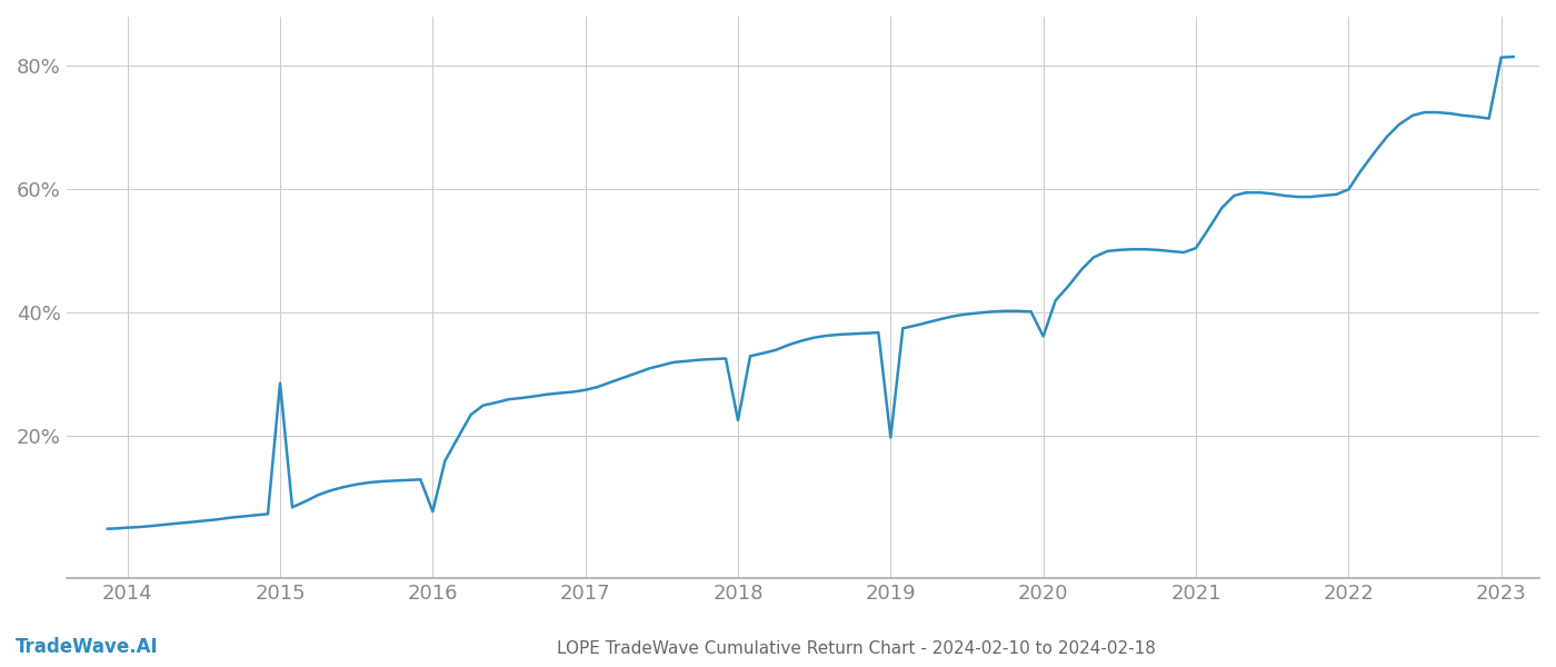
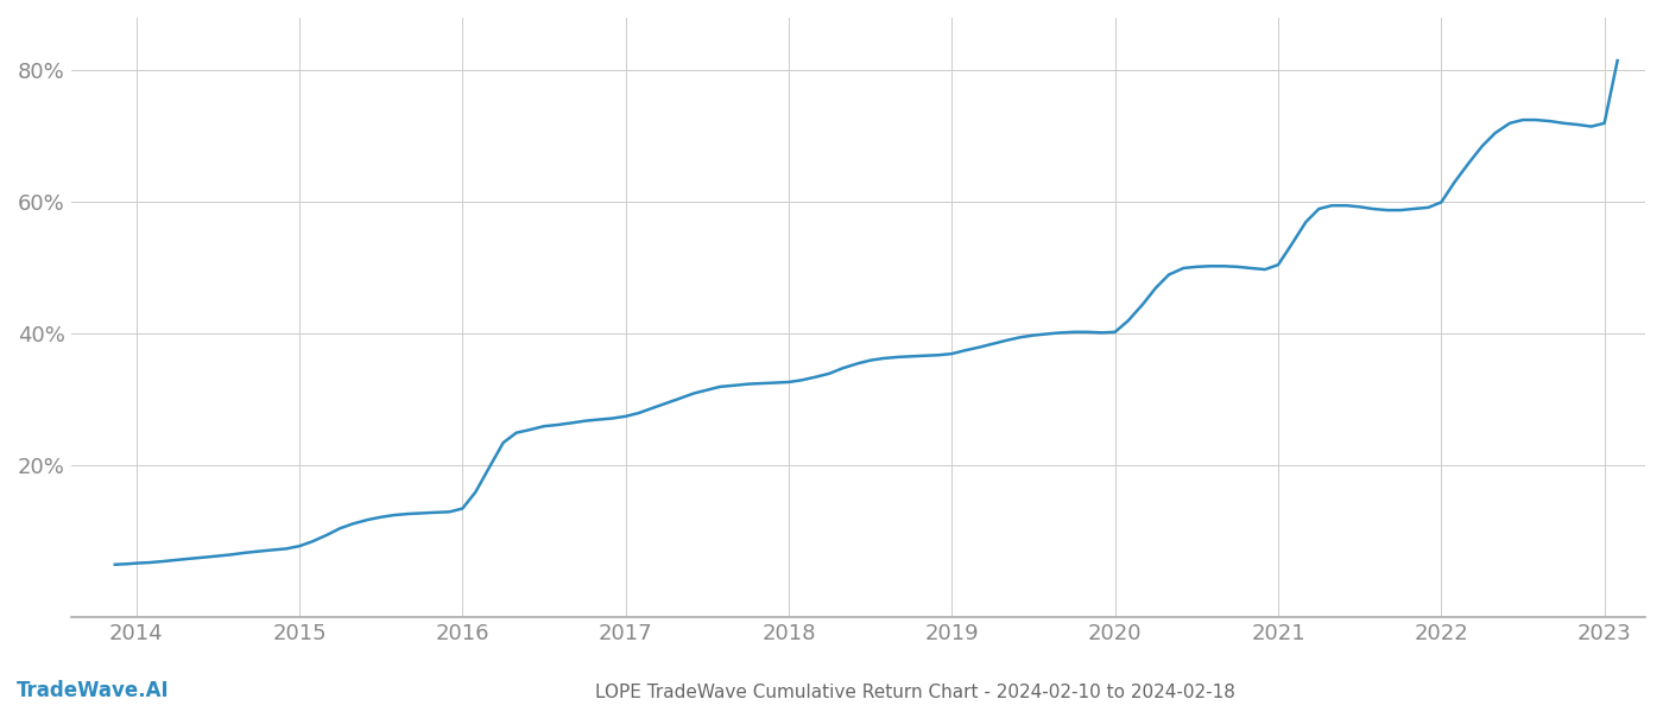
2015: 28.6% -> 7.8%
2016: 7.8% -> 13.5%
2018: 22.6% -> 32.7%
2019: 19.8% -> 37.0%
2020: 36.2% -> 40.3%
2023: 81.4% -> 72.0%
